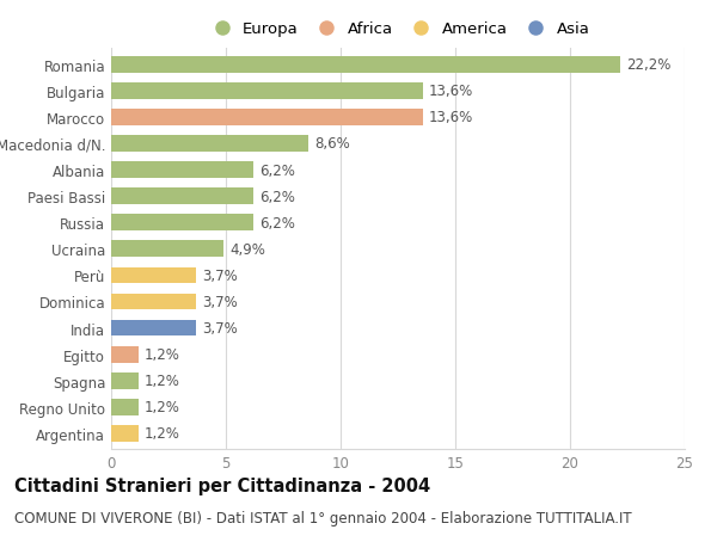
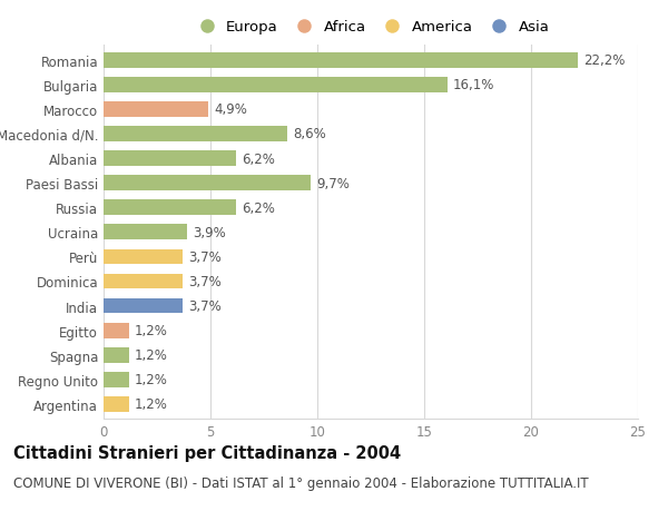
Bulgaria: 13,6% -> 16,1%
Marocco: 13,6% -> 4,9%
Paesi Bassi: 6,2% -> 9,7%
Ucraina: 4,9% -> 3,9%
